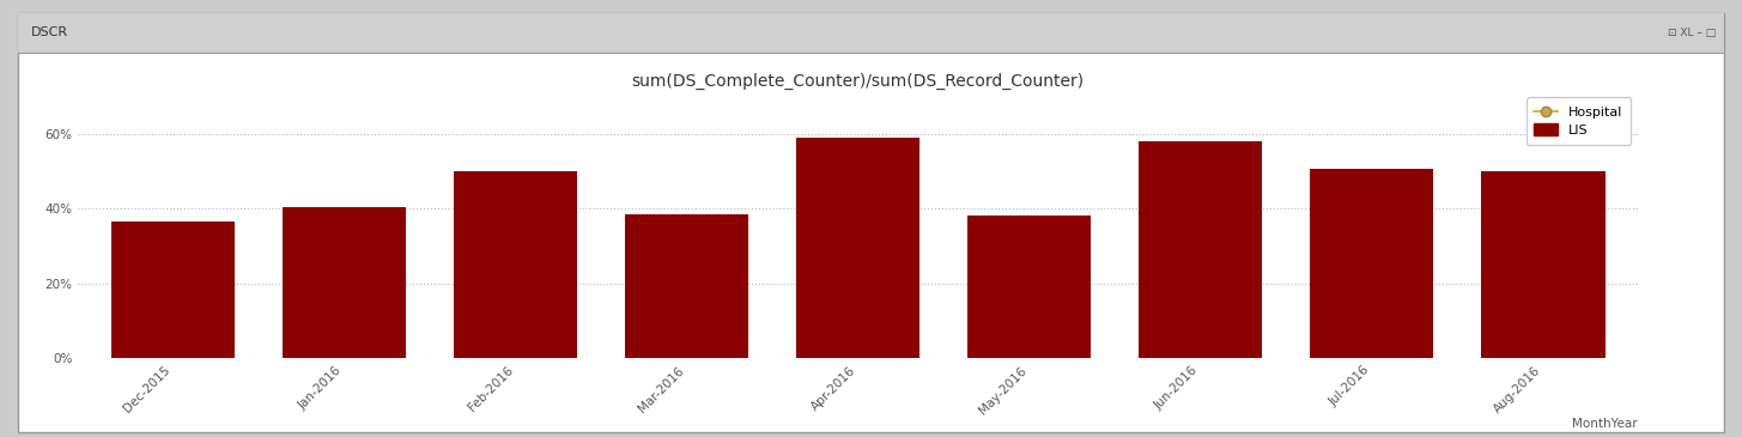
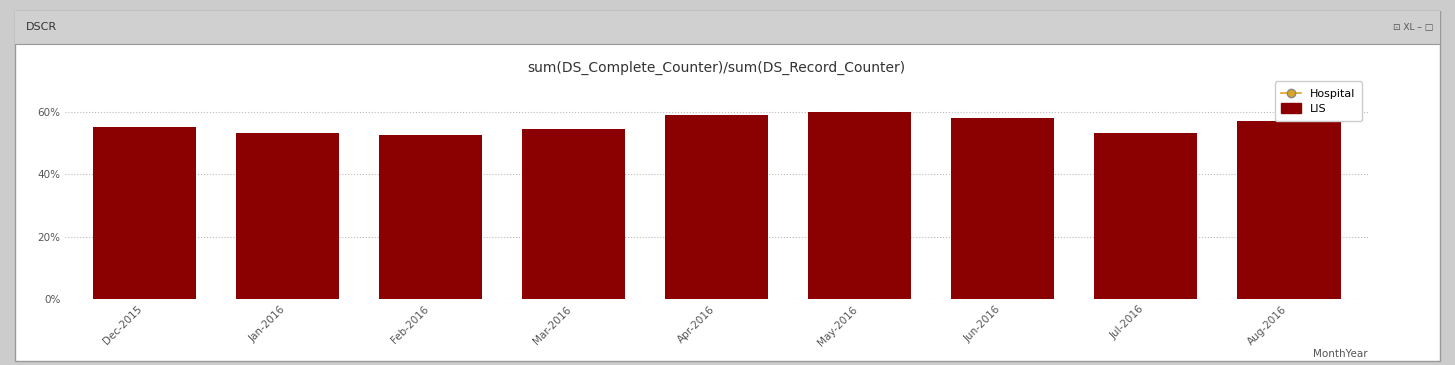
Dec-2015: 36.5% -> 55.0%
Jan-2016: 40.5% -> 53.0%
Feb-2016: 50.0% -> 52.5%
Mar-2016: 38.5% -> 54.5%
May-2016: 38.0% -> 60.0%
Jul-2016: 50.5% -> 53.0%
Aug-2016: 50.0% -> 57.0%
